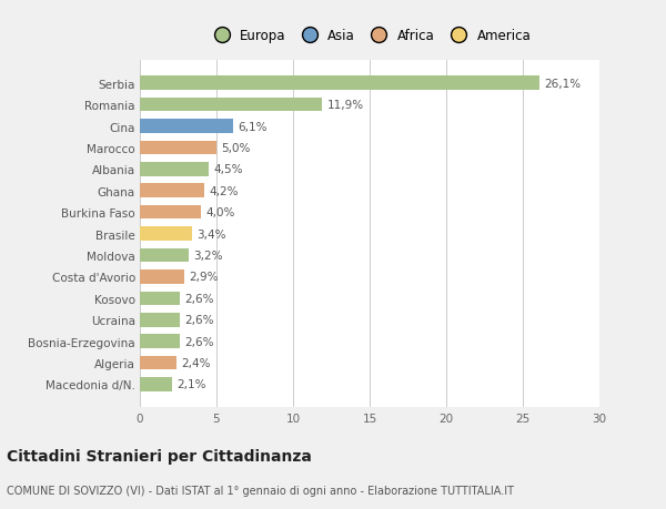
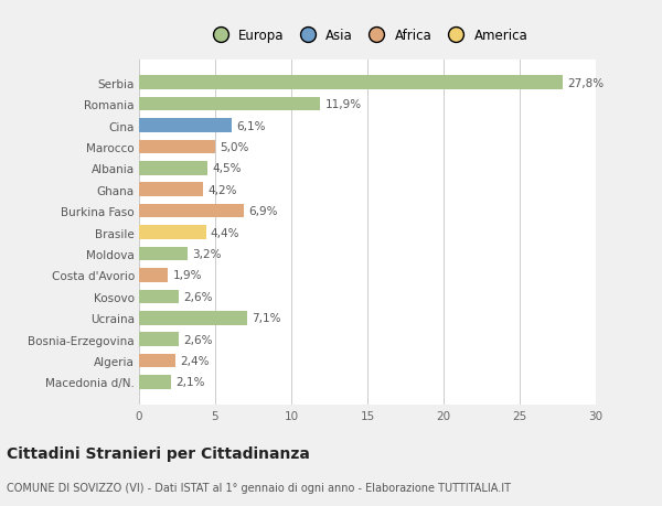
Serbia: 26,1% -> 27,8%
Burkina Faso: 4,0% -> 6,9%
Brasile: 3,4% -> 4,4%
Costa d'Avorio: 2,9% -> 1,9%
Ucraina: 2,6% -> 7,1%
